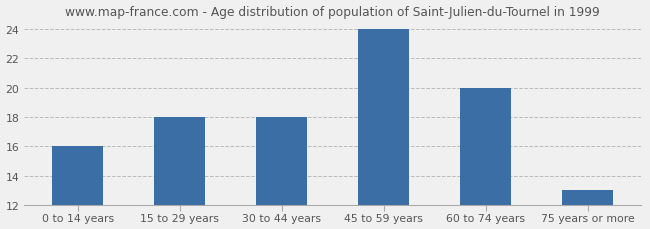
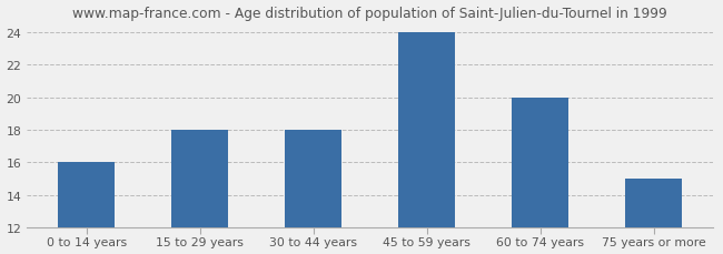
75 years or more: 13 -> 15
